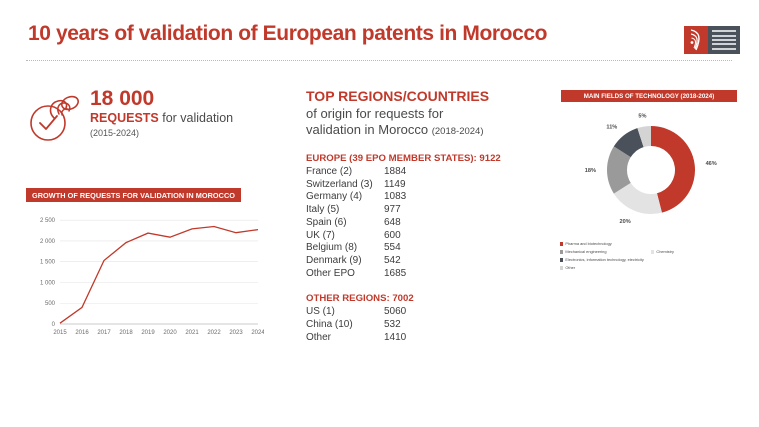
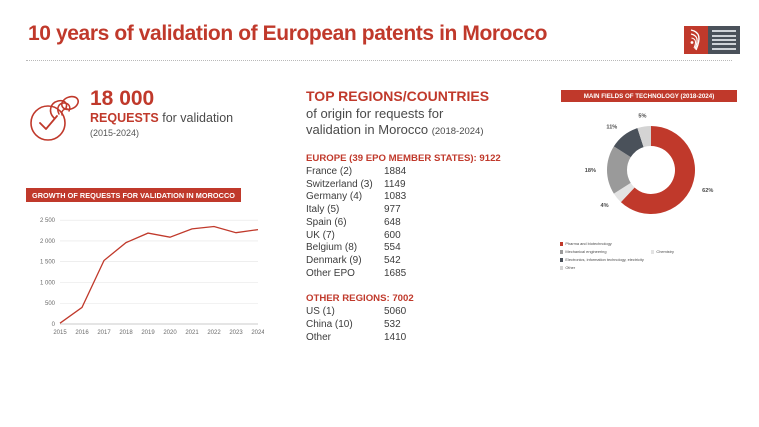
MAIN FIELDS OF TECHNOLOGY (2018-2024)/Pharma and biotechnology: 46% -> 62%
MAIN FIELDS OF TECHNOLOGY (2018-2024)/Chemistry: 20% -> 4%
